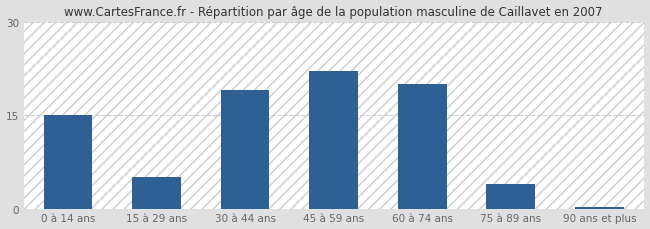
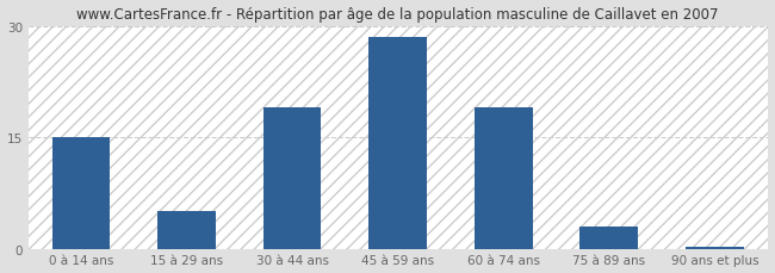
45 à 59 ans: 22.0 -> 28.5
60 à 74 ans: 20.0 -> 19.0
75 à 89 ans: 4.0 -> 3.0
